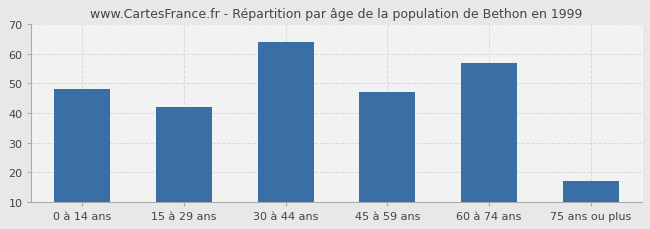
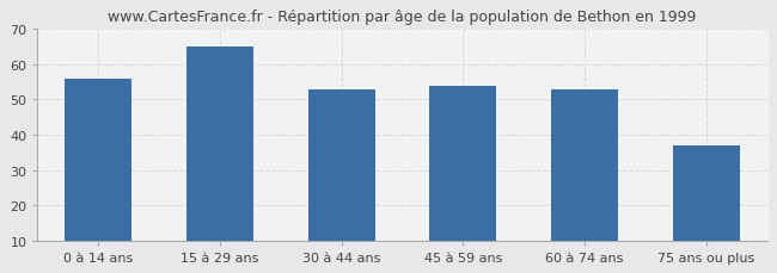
0 à 14 ans: 48 -> 56
15 à 29 ans: 42 -> 65
30 à 44 ans: 64 -> 53
45 à 59 ans: 47 -> 54
60 à 74 ans: 57 -> 53
75 ans ou plus: 17 -> 37
